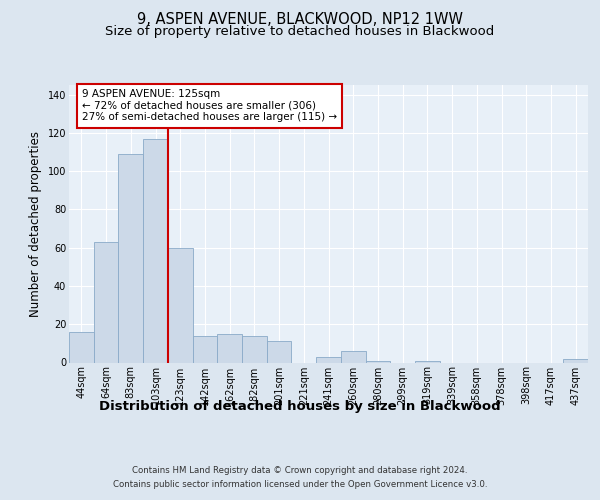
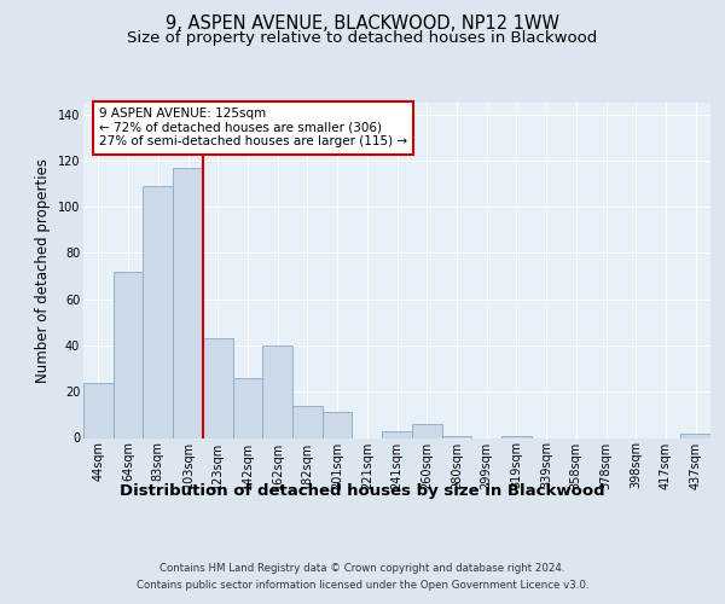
44sqm: 16 -> 24
64sqm: 63 -> 72
123sqm: 60 -> 43
142sqm: 14 -> 26
162sqm: 15 -> 40
